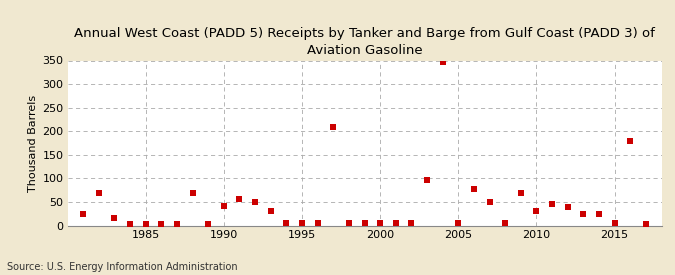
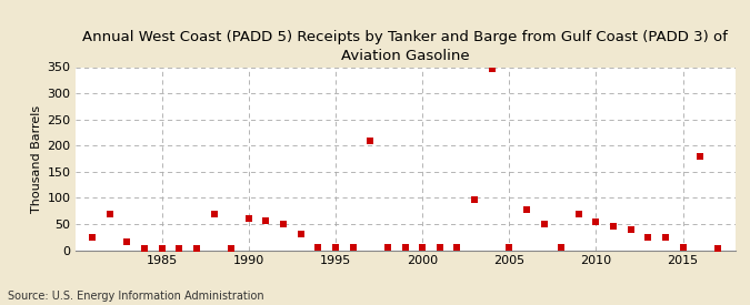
1990: 42 -> 60
2010: 30 -> 55
